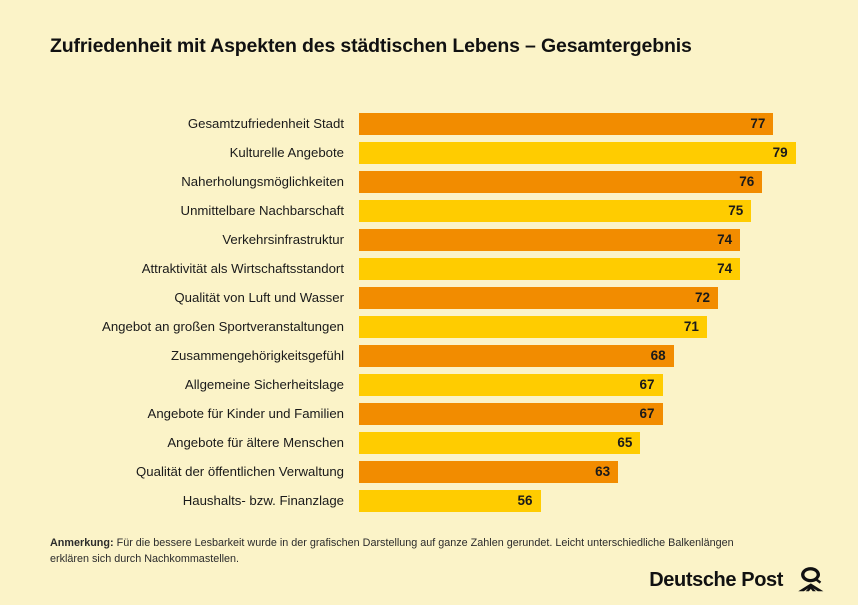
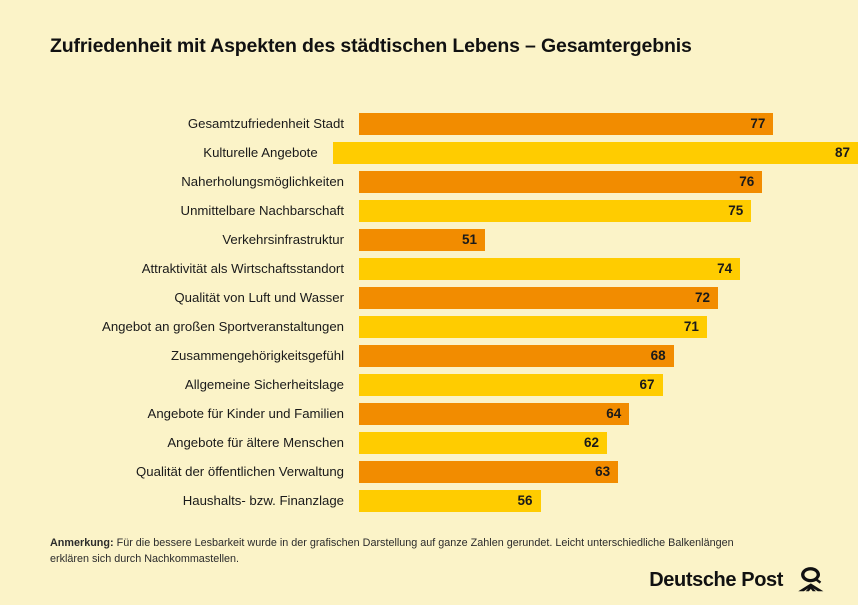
Kulturelle Angebote: 79 -> 87
Verkehrsinfrastruktur: 74 -> 51
Angebote für Kinder und Familien: 67 -> 64
Angebote für ältere Menschen: 65 -> 62
